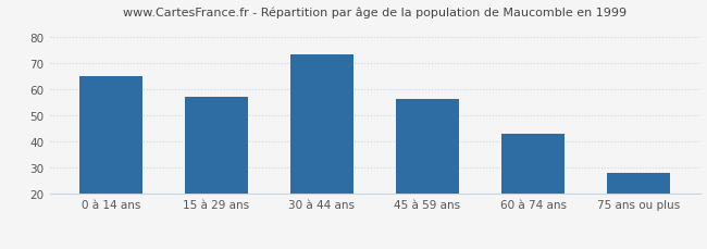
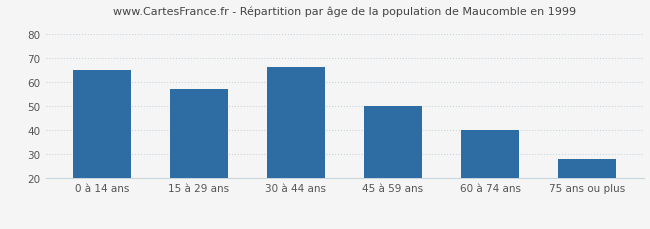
30 à 44 ans: 73 -> 66
45 à 59 ans: 56 -> 50
60 à 74 ans: 43 -> 40
